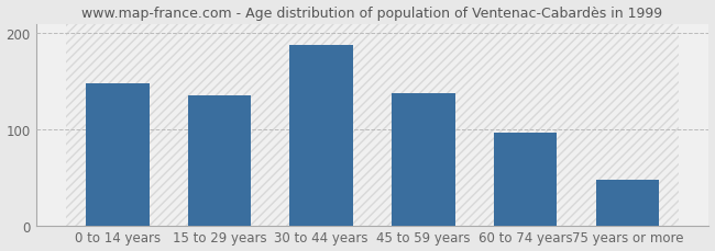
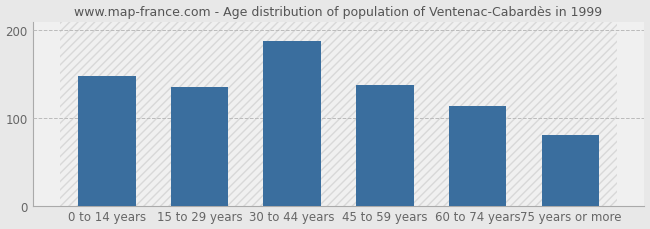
60 to 74 years: 97 -> 114
75 years or more: 47 -> 80
